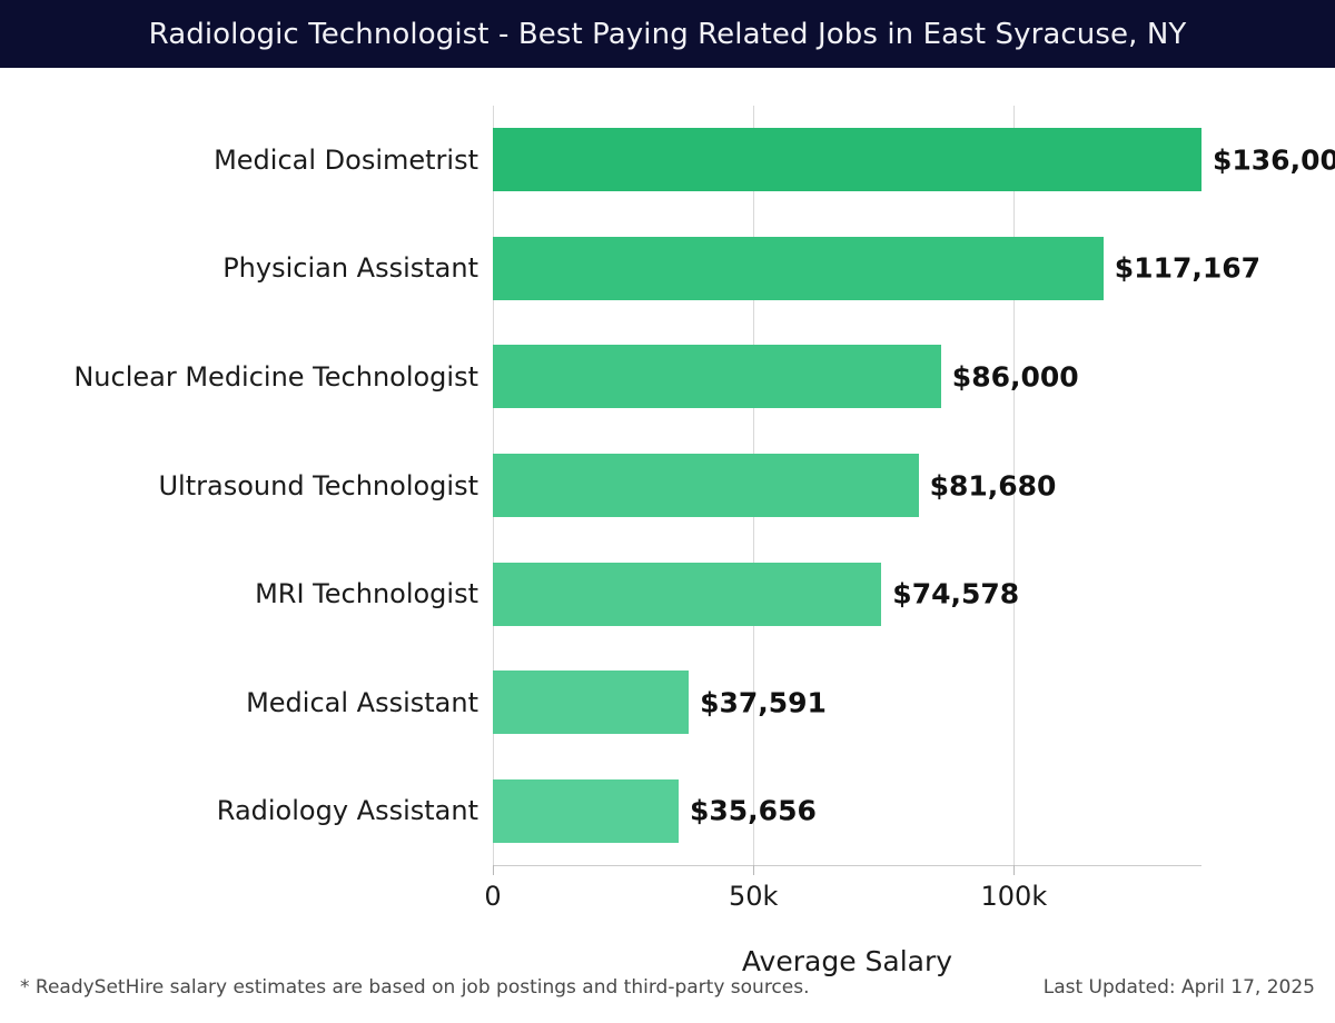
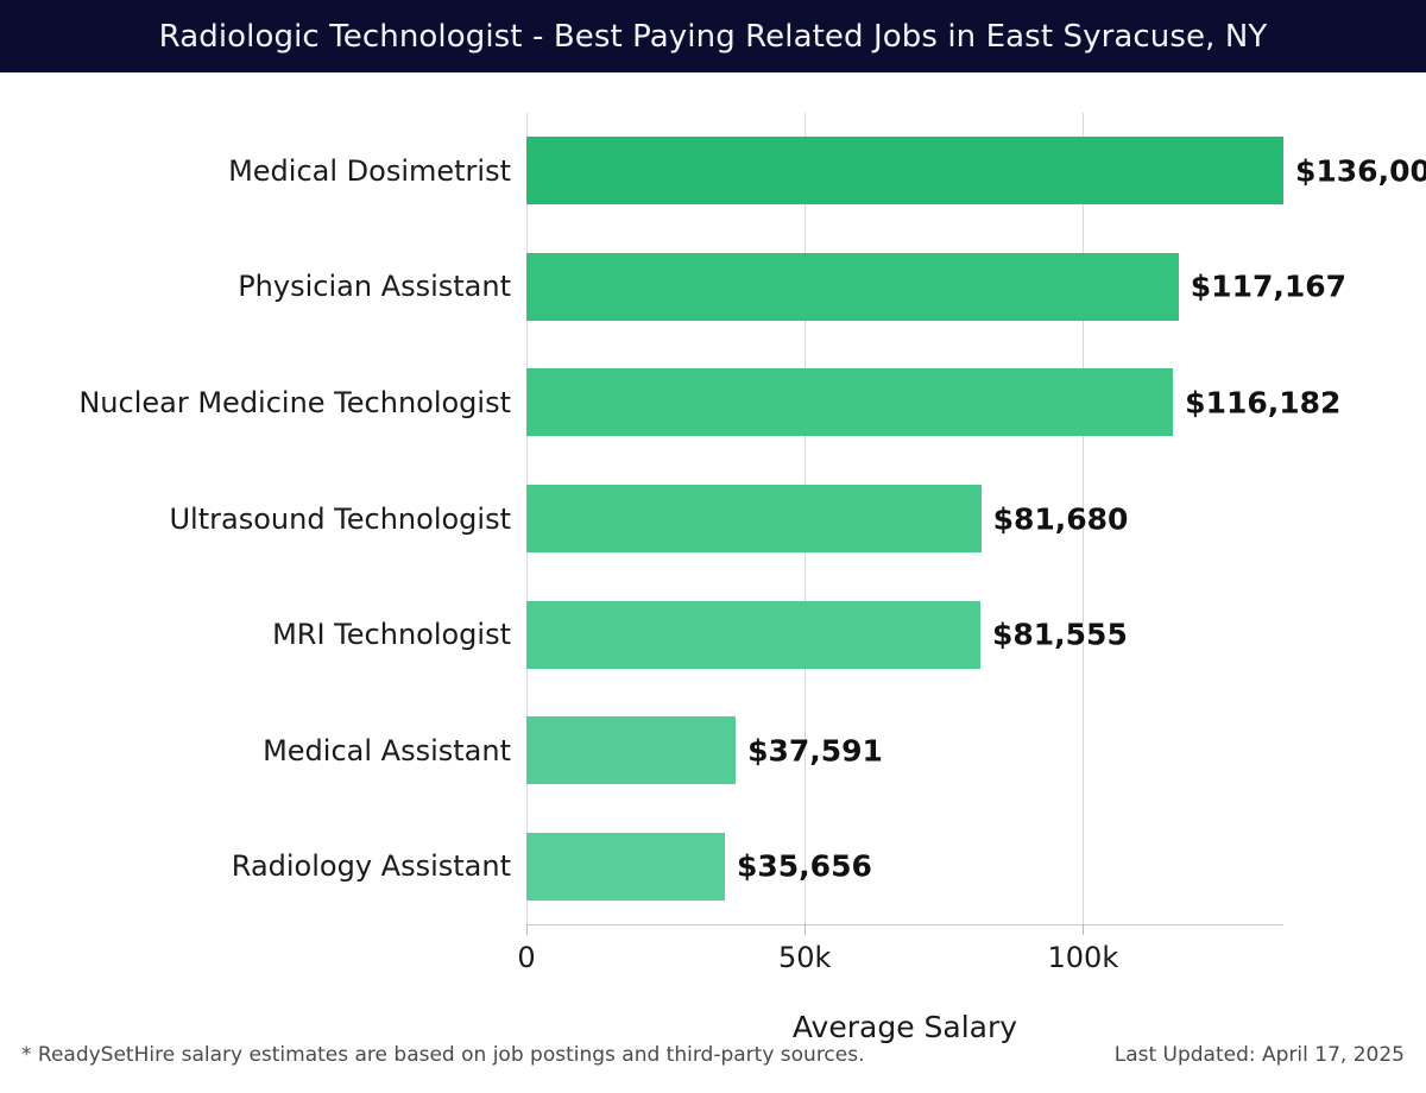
Nuclear Medicine Technologist: $86,000 -> $116,182
MRI Technologist: $74,578 -> $81,555
